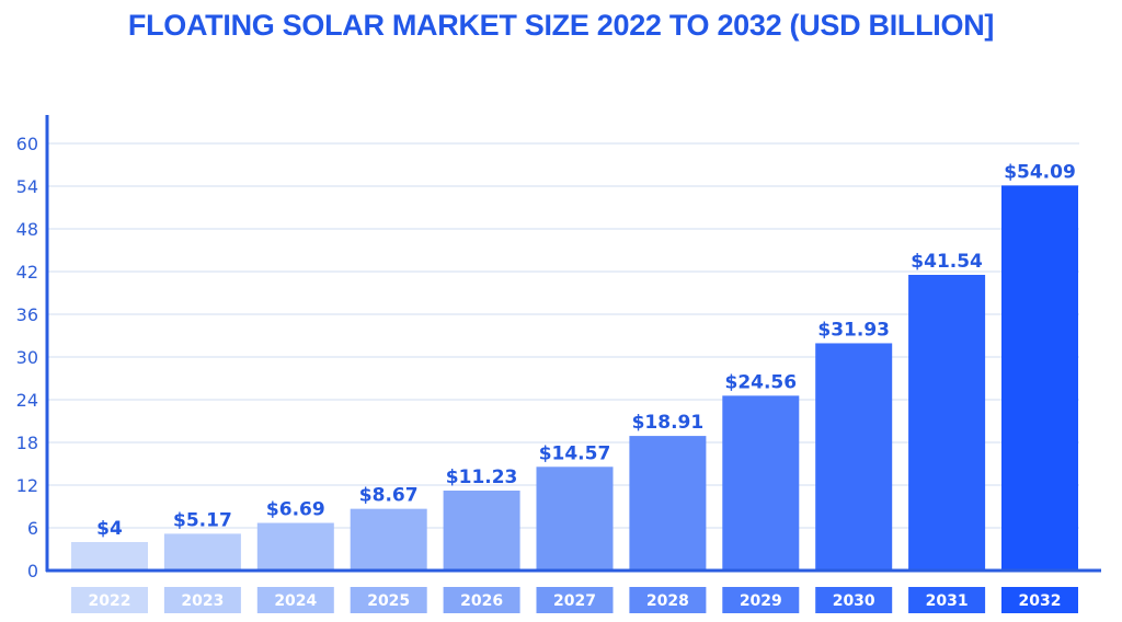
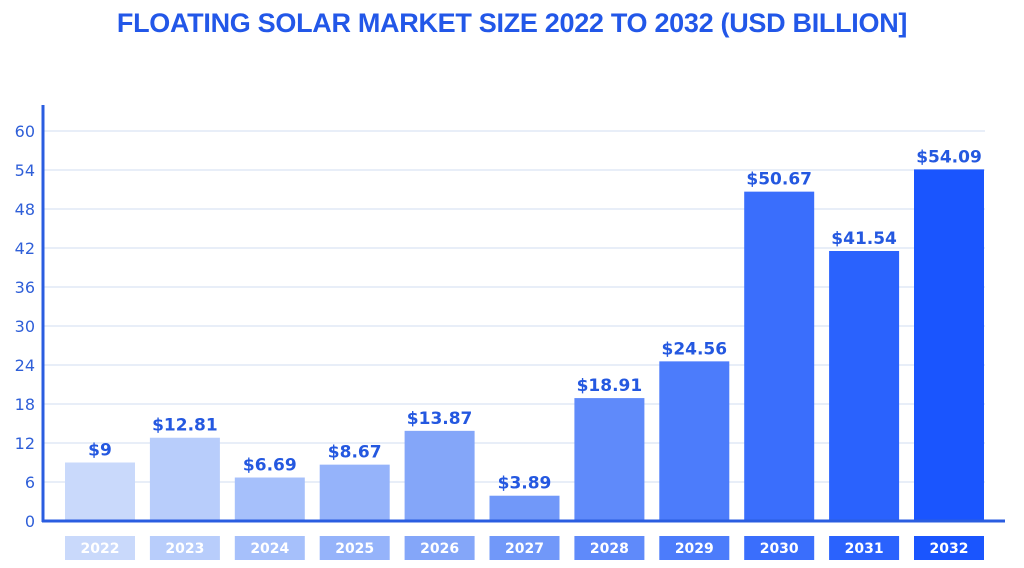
2022: $4 -> $9
2023: $5.17 -> $12.81
2026: $11.23 -> $13.87
2027: $14.57 -> $3.89
2030: $31.93 -> $50.67
